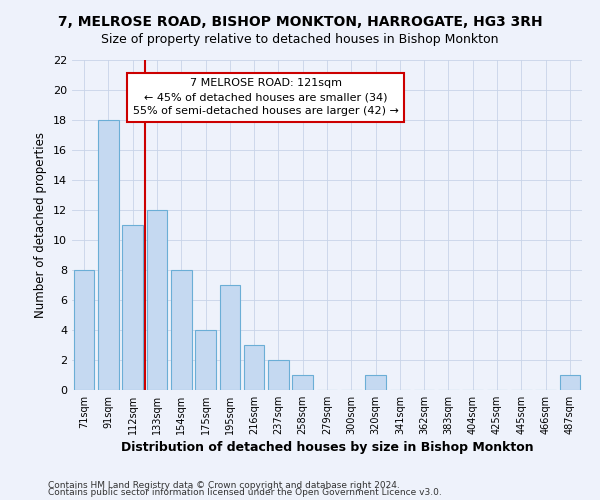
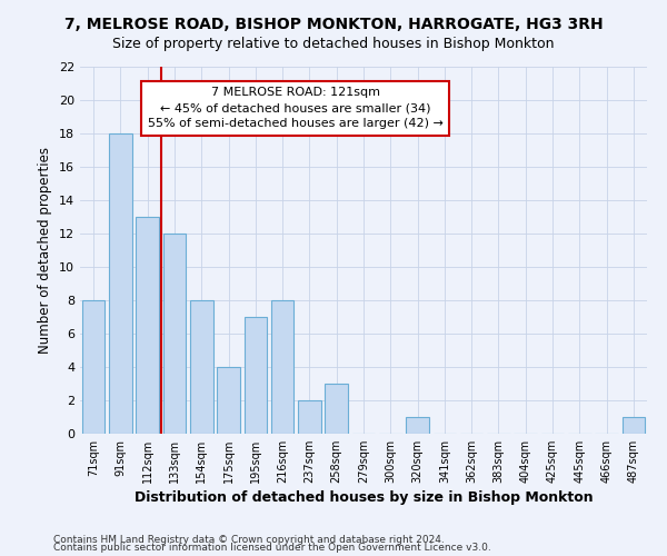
112sqm: 11 -> 13
216sqm: 3 -> 8
258sqm: 1 -> 3
